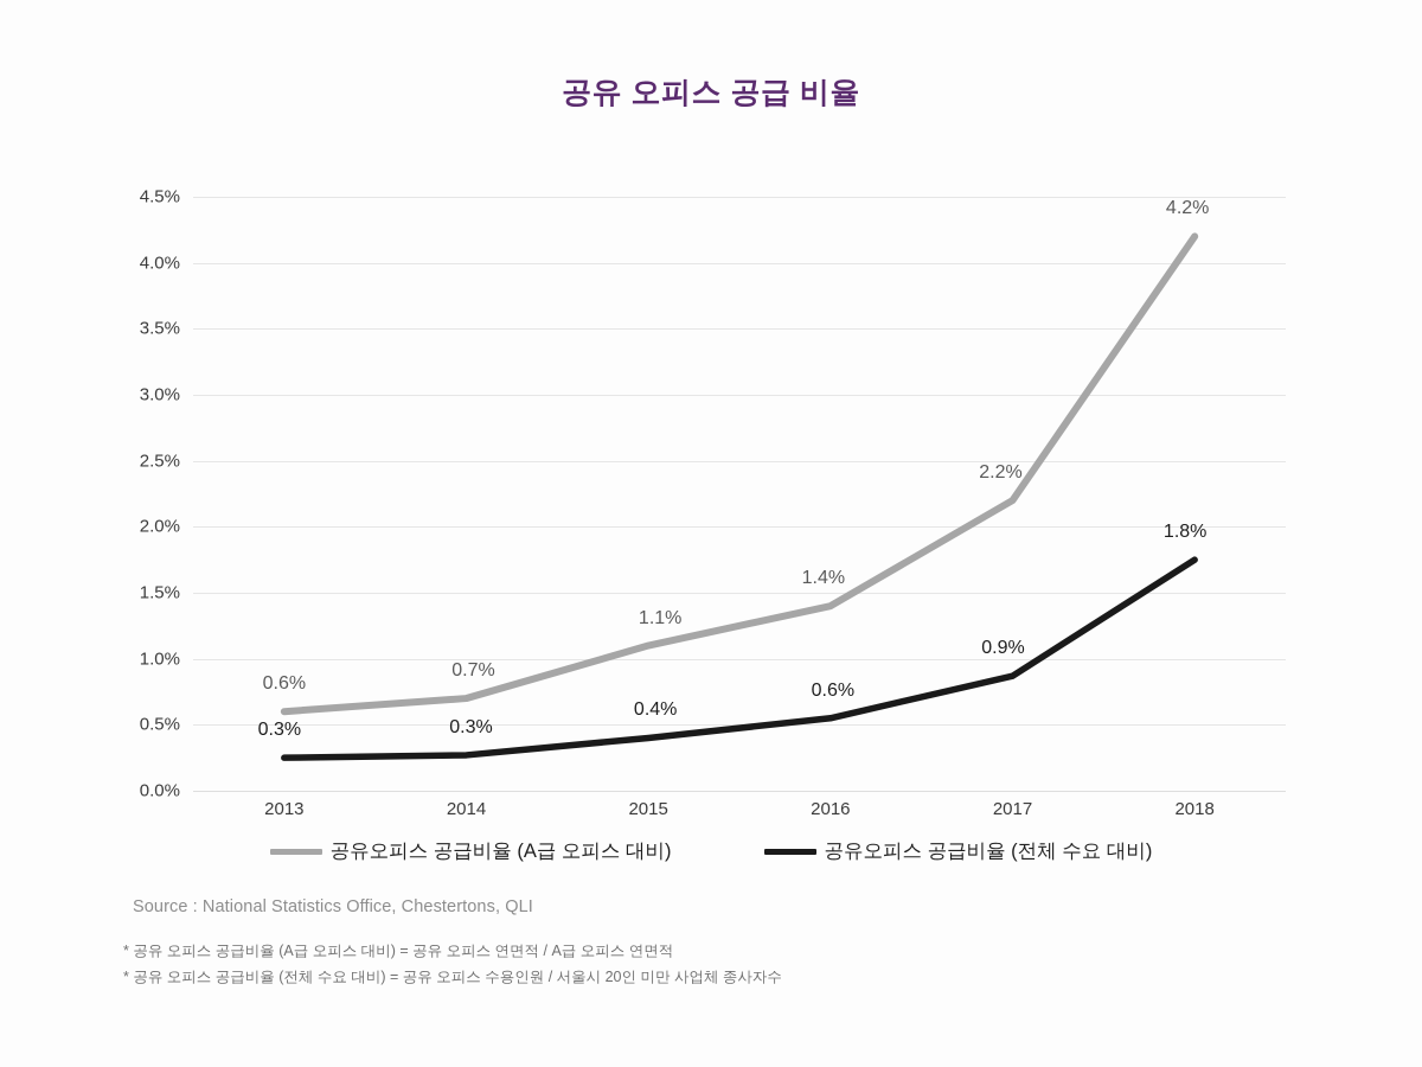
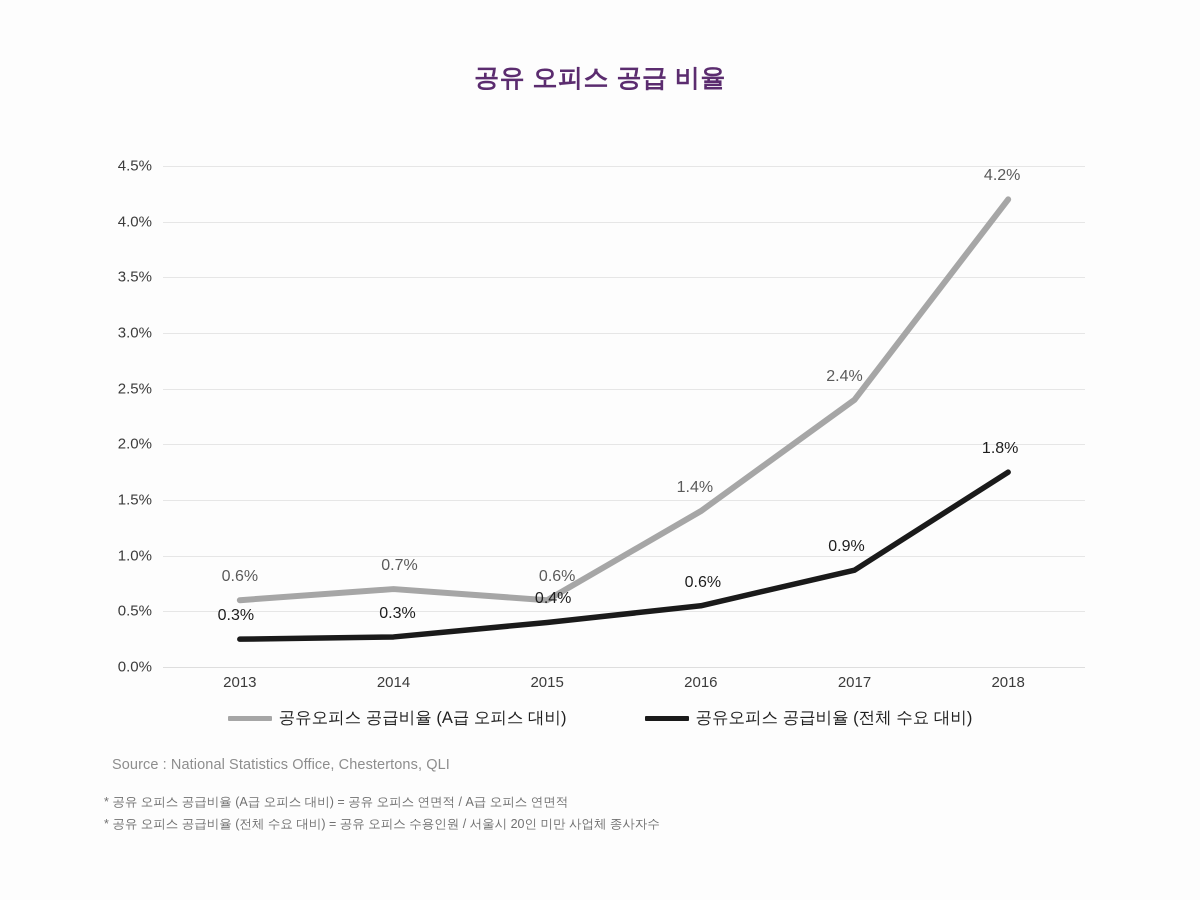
공유오피스 공급비율 (A급 오피스 대비)/2015: 1.1% -> 0.6%
공유오피스 공급비율 (A급 오피스 대비)/2017: 2.2% -> 2.4%
